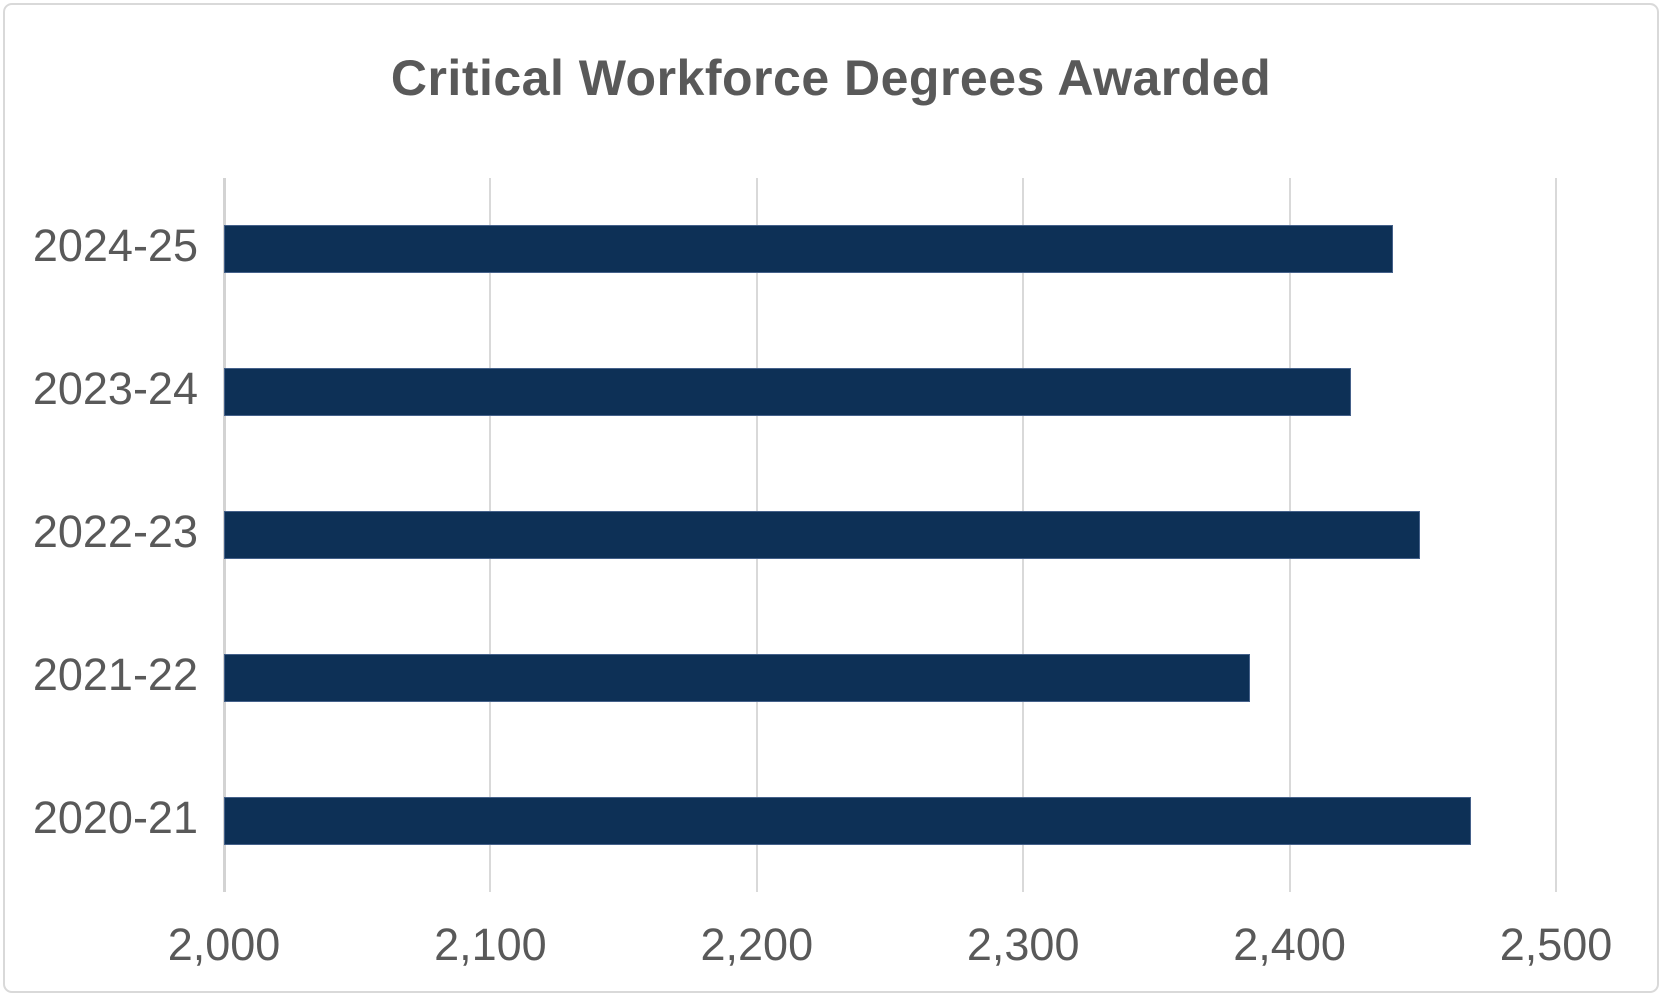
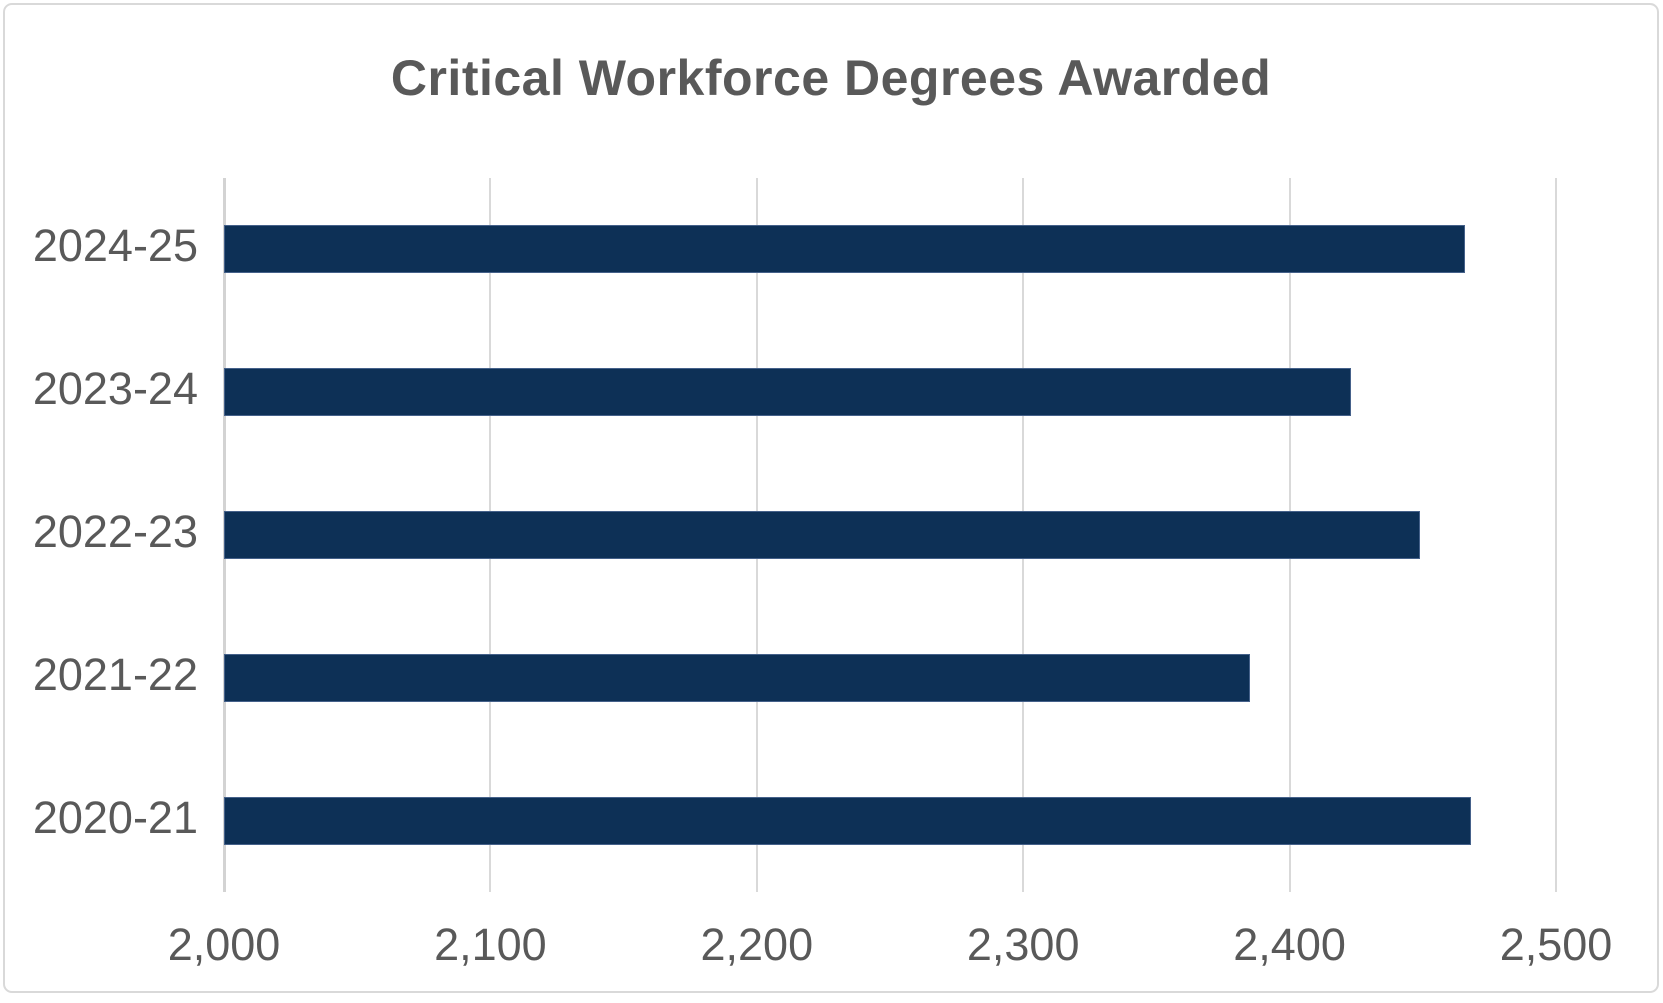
2024-25: 2439 -> 2466
